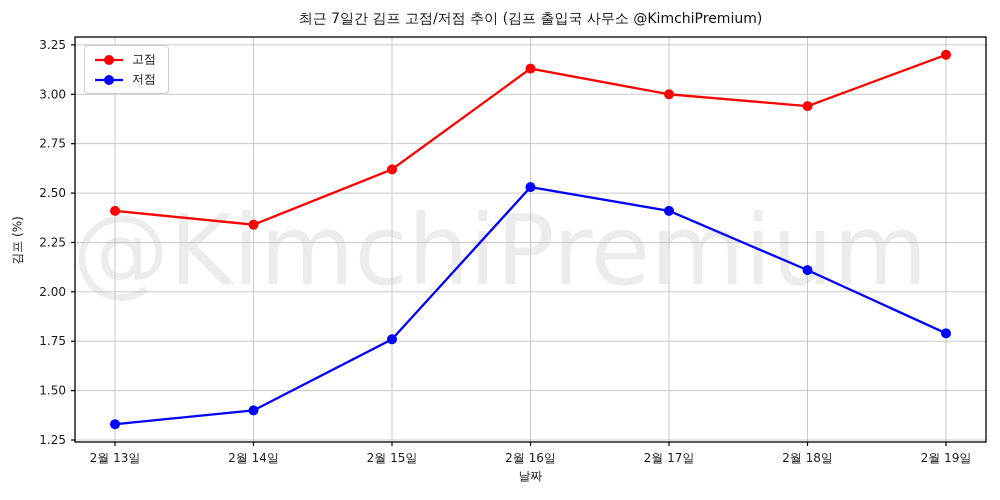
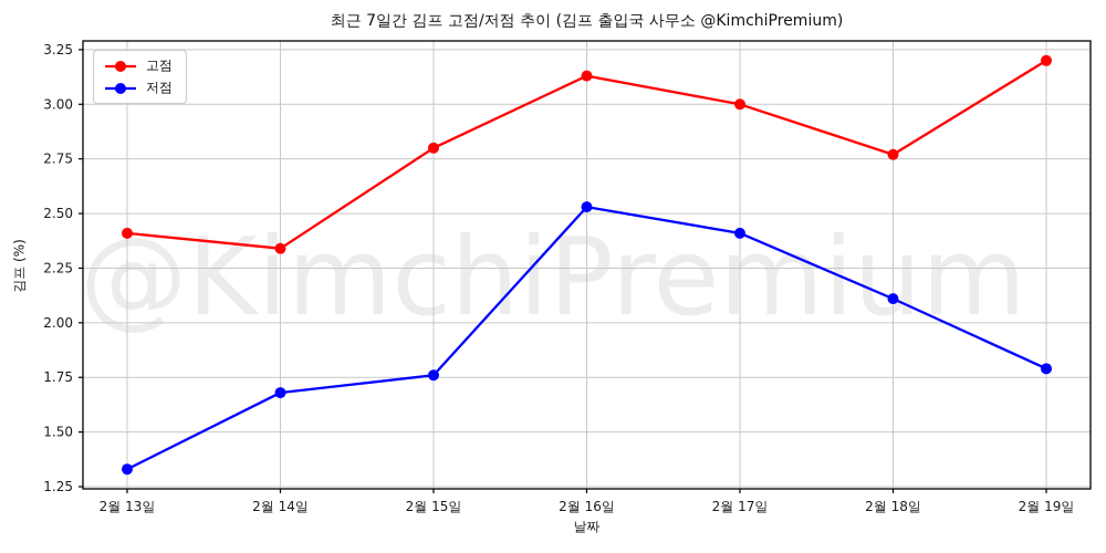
저점/2월 14일: 1.40 -> 1.68
고점/2월 15일: 2.62 -> 2.80
고점/2월 18일: 2.94 -> 2.77
